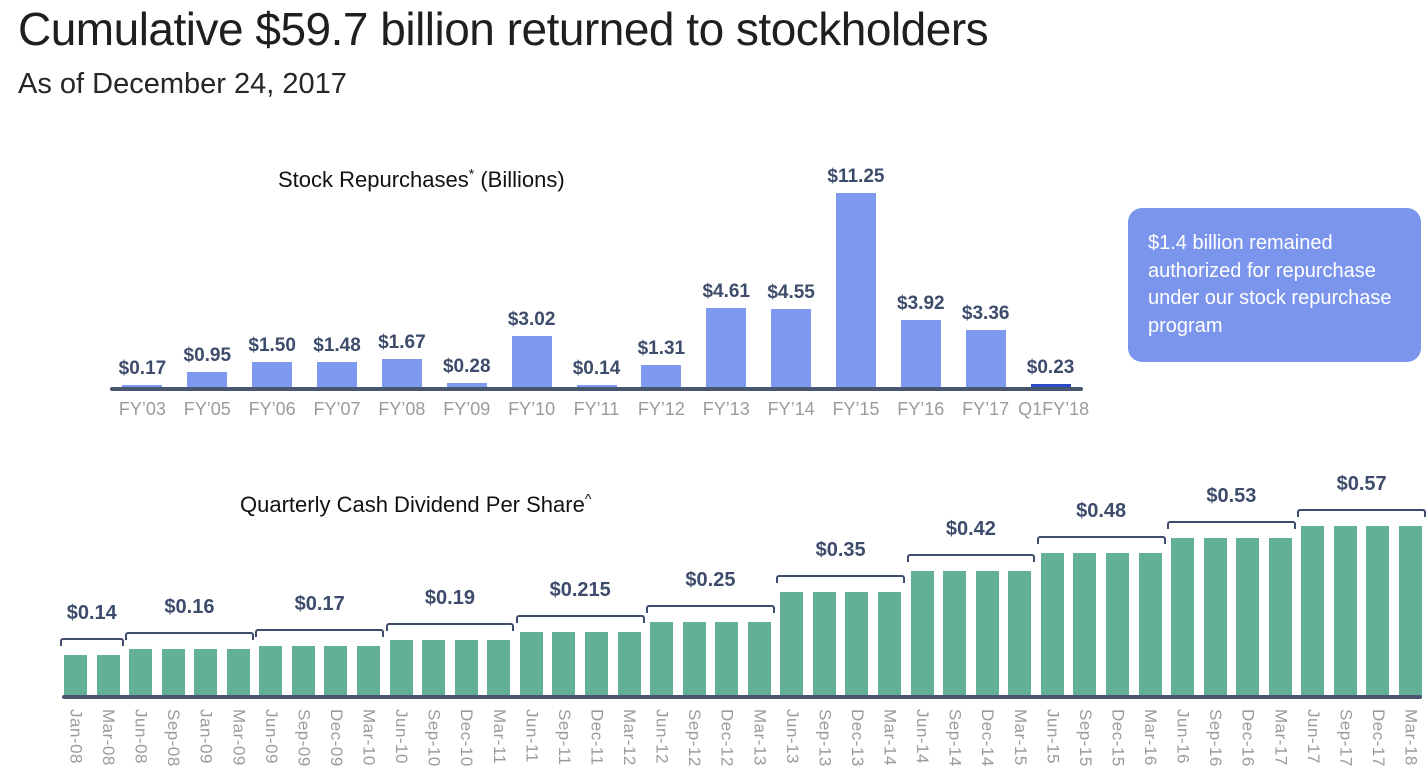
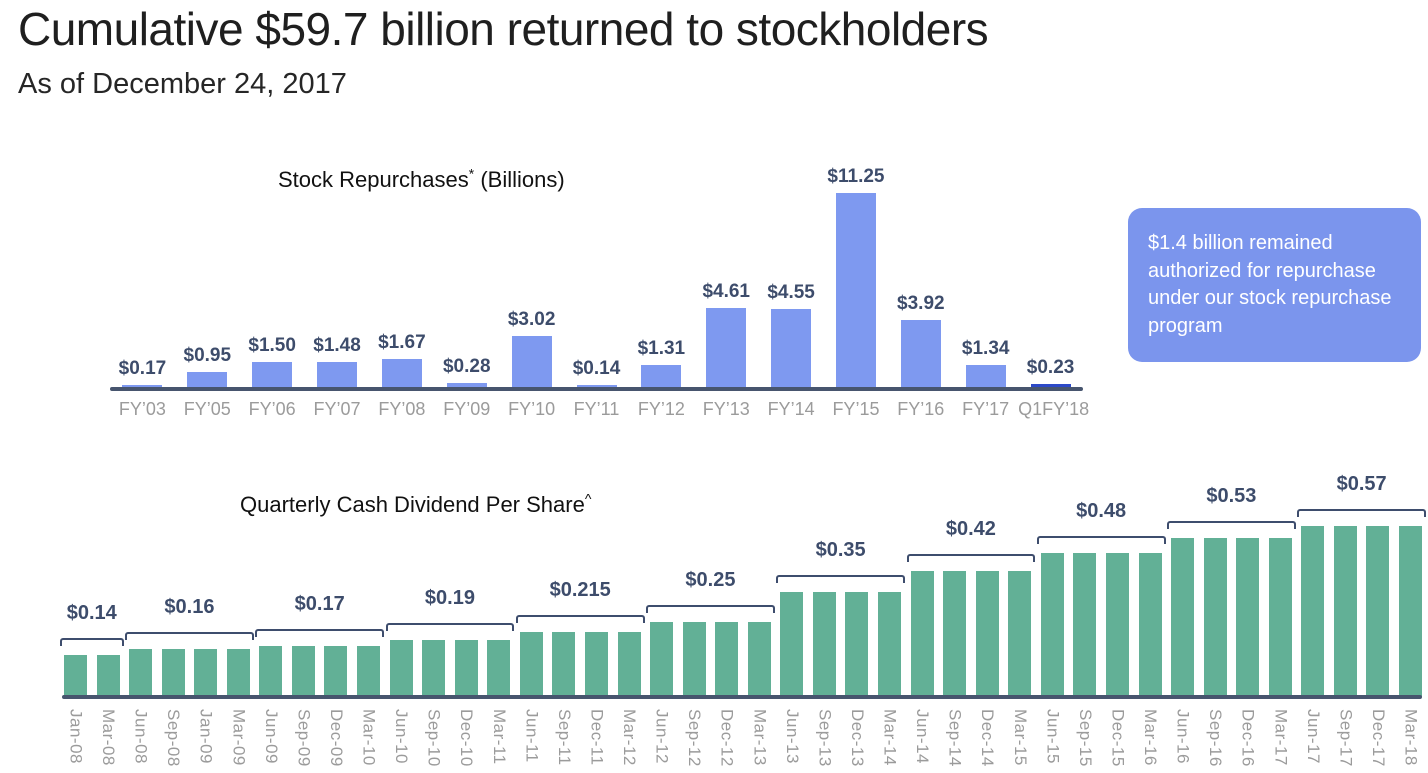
Stock Repurchases* (Billions)/FY’17: $3.36 -> $1.34
